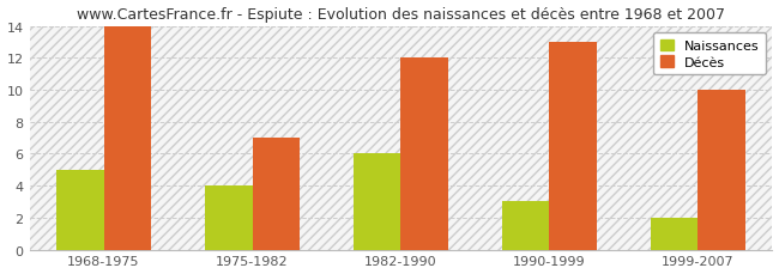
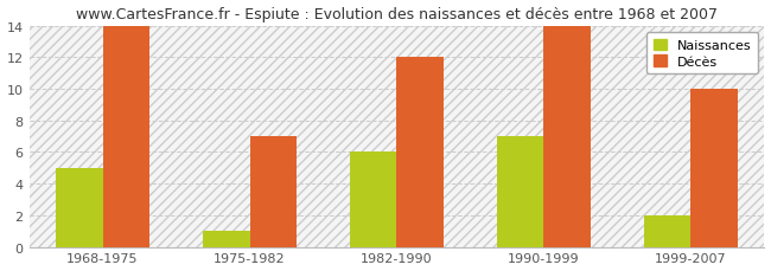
Naissances/1975-1982: 4 -> 1
Naissances/1990-1999: 3 -> 7
Décès/1990-1999: 13 -> 14
